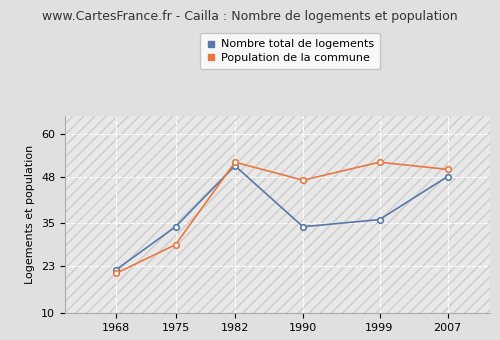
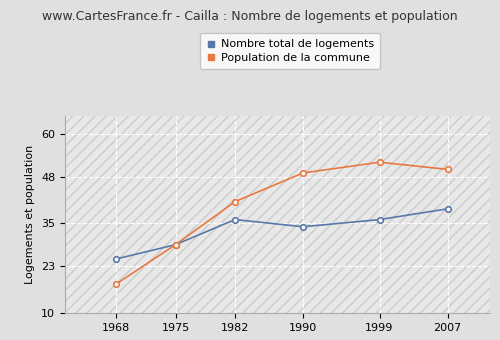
Nombre total de logements/1968: 22 -> 25
Population de la commune/1968: 21 -> 18
Nombre total de logements/1975: 34 -> 29
Nombre total de logements/1982: 51 -> 36
Population de la commune/1982: 52 -> 41
Population de la commune/1990: 47 -> 49
Nombre total de logements/2007: 48 -> 39
